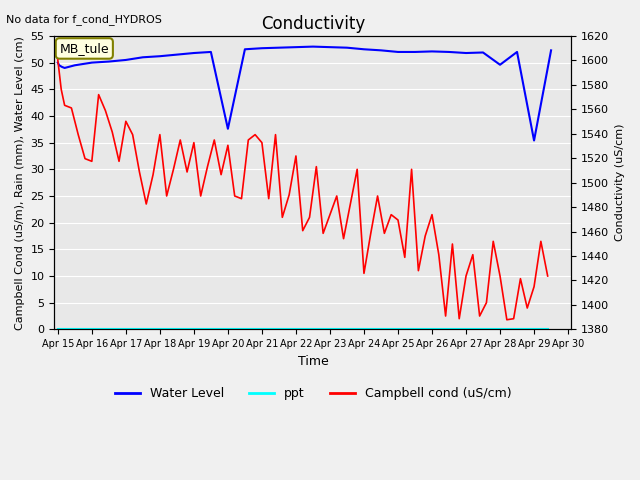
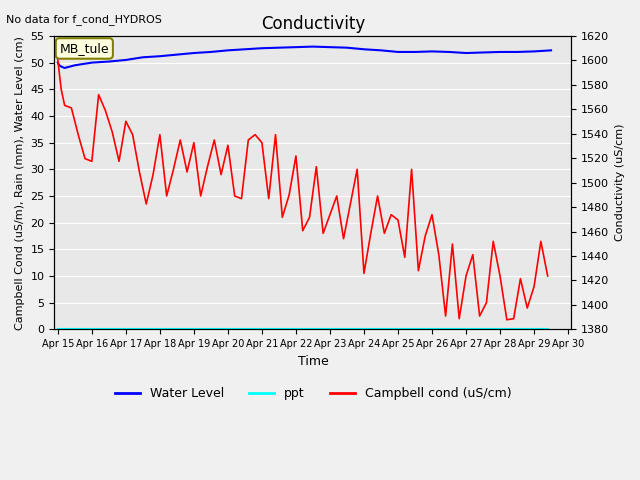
Water Level/Apr 20: 37.6 -> 52.3
Water Level/Apr 28: 49.6 -> 52.0
Water Level/Apr 29: 35.4 -> 52.1
